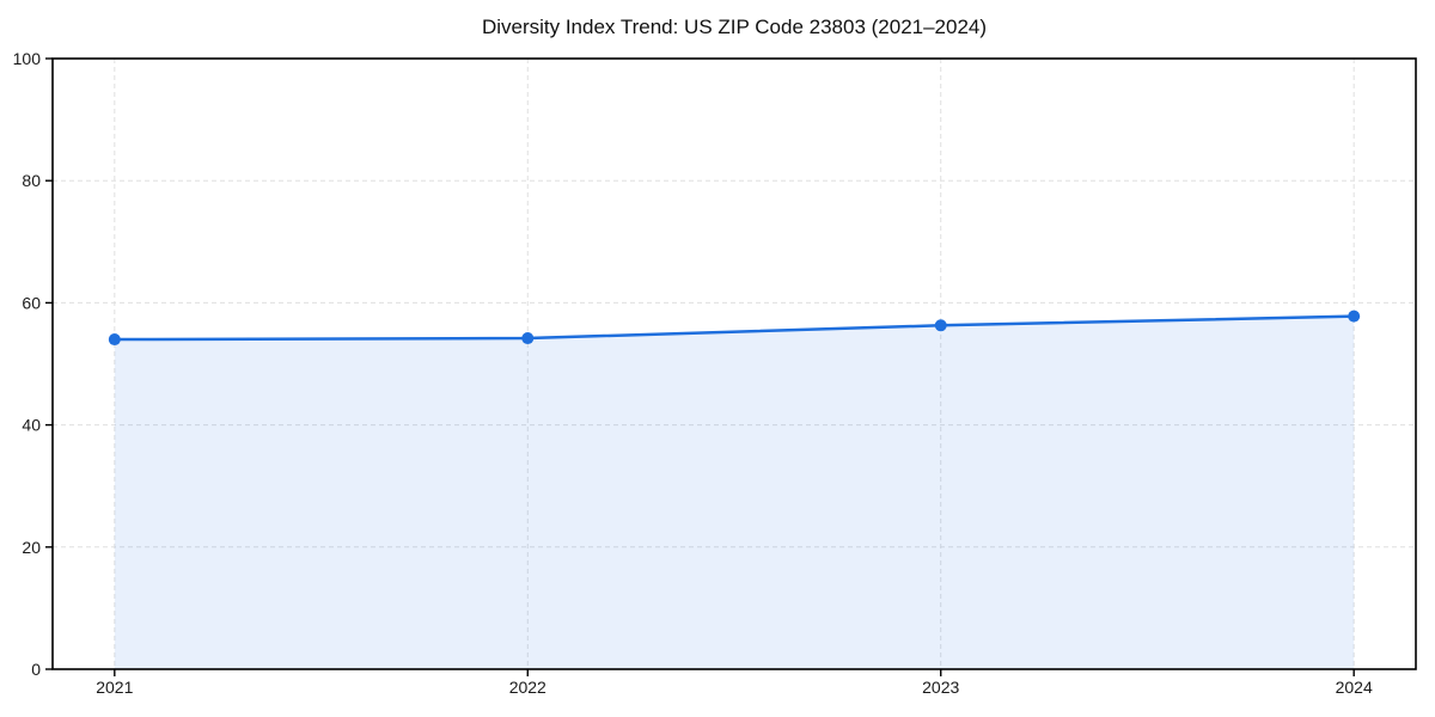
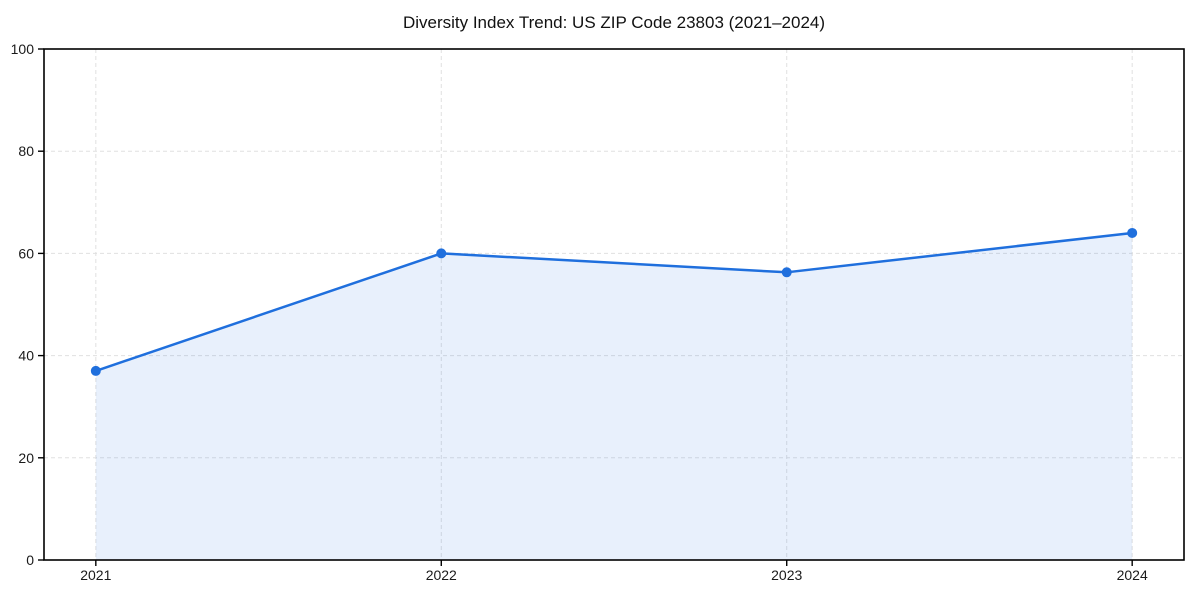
2021: 54 -> 37
2022: 54 -> 60
2024: 58 -> 64
